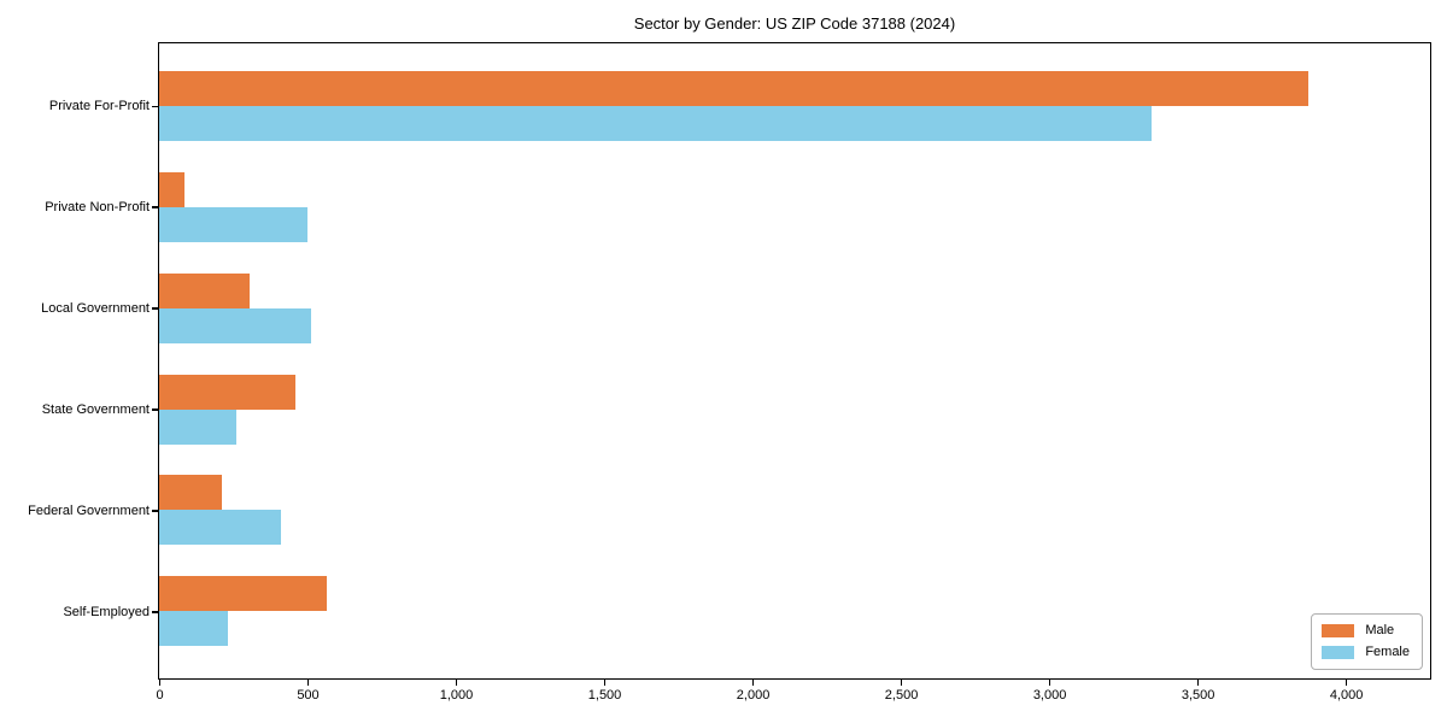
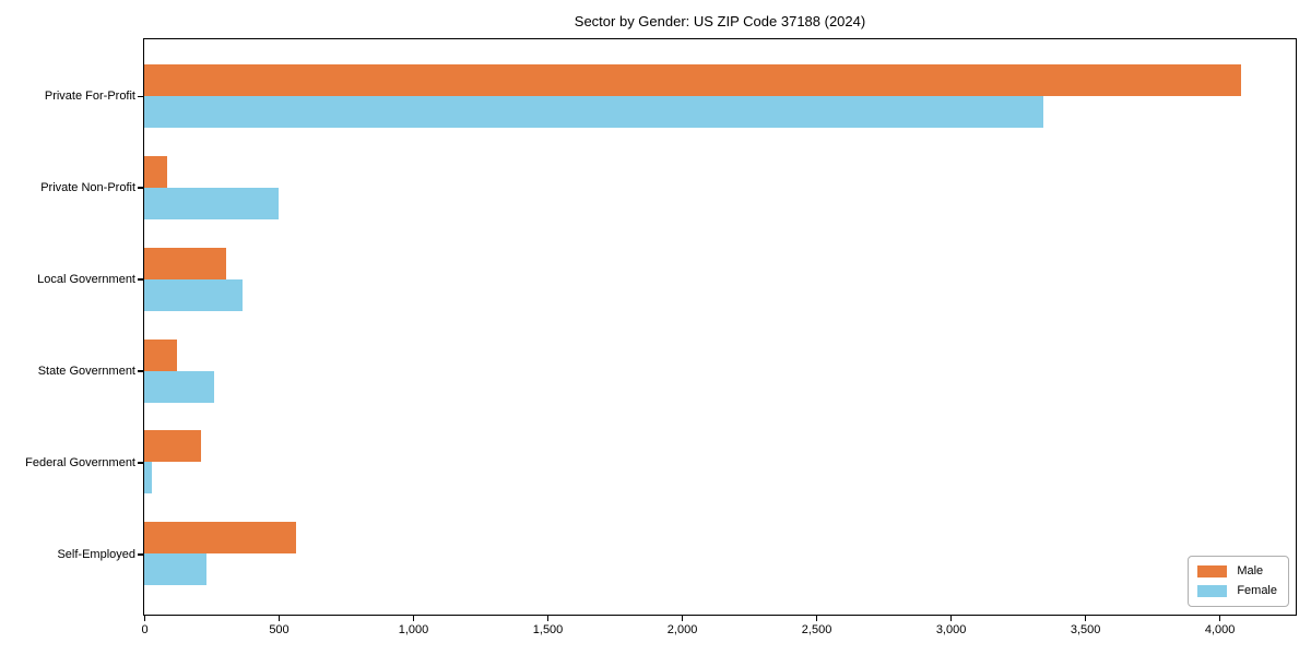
Male/Private For-Profit: 3870 -> 4080
Female/Local Government: 510 -> 360
Male/State Government: 460 -> 120
Female/Federal Government: 410 -> 30
